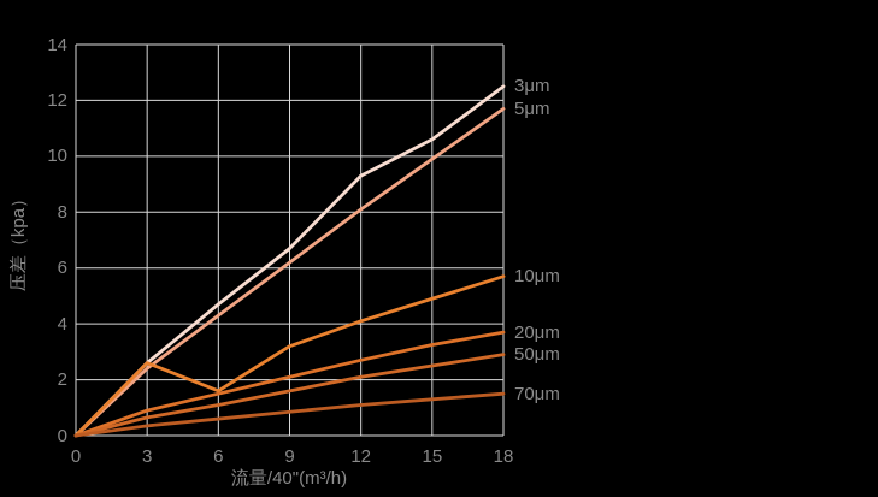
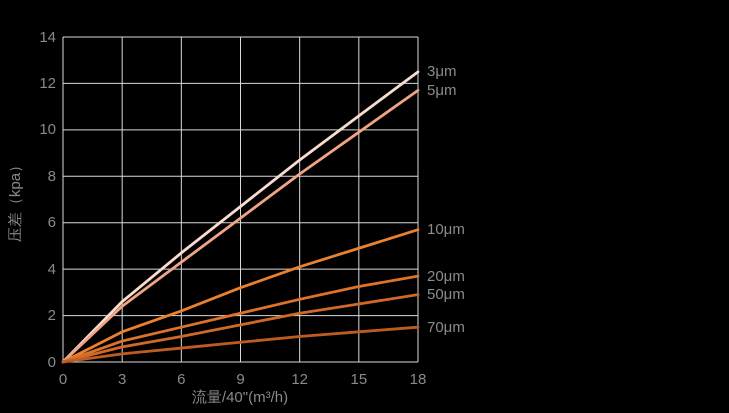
10μm/3: 2.6 -> 1.3
10μm/6: 1.6 -> 2.2
3μm/12: 9.3 -> 8.7
